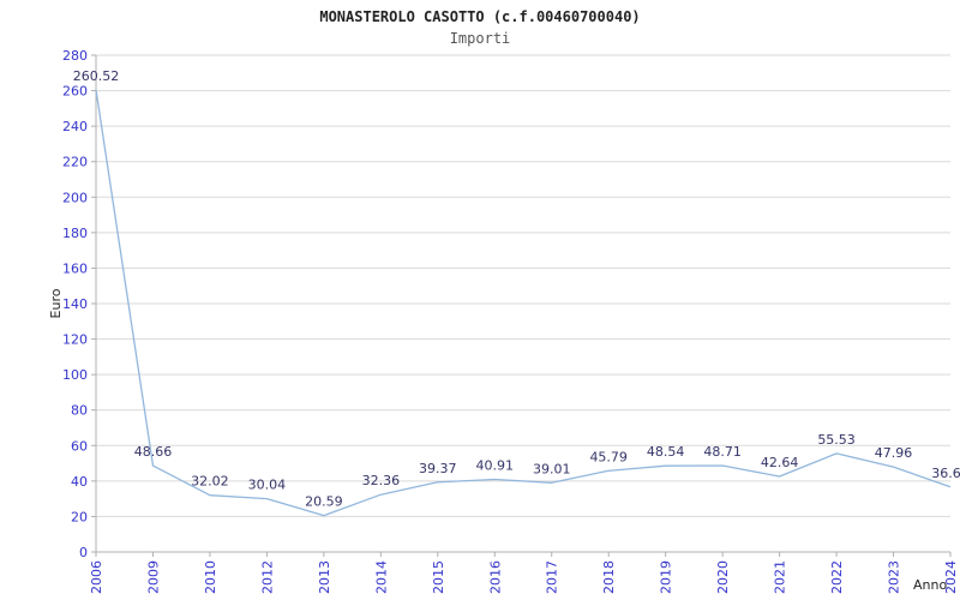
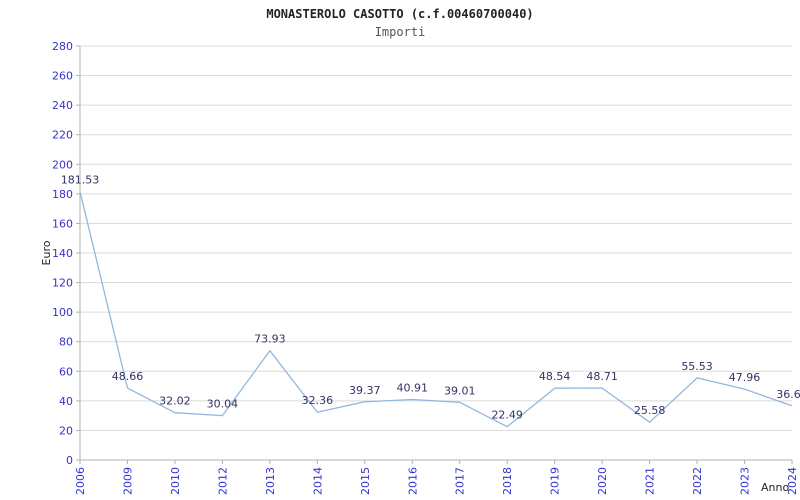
2006: 260.52 -> 181.53
2013: 20.59 -> 73.93
2018: 45.79 -> 22.49
2021: 42.64 -> 25.58
